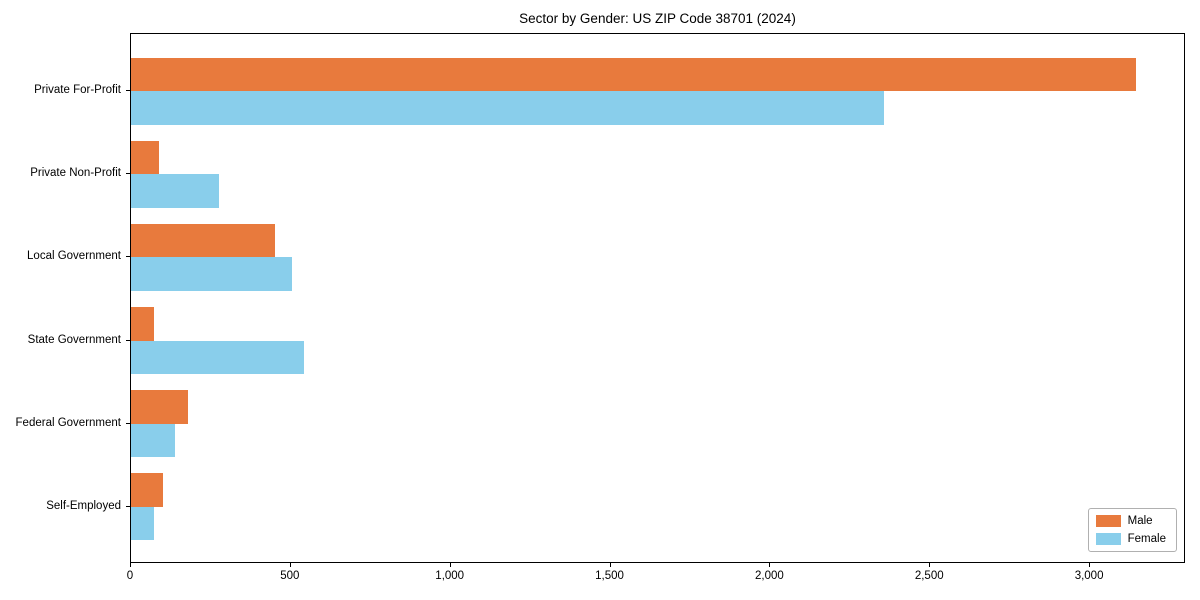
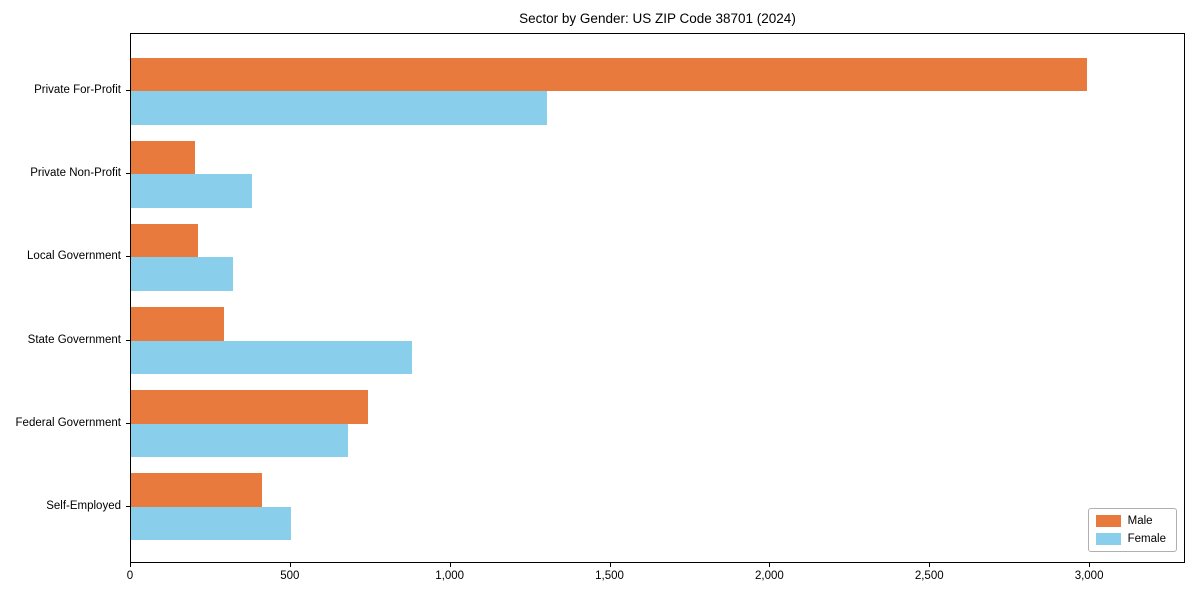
Male/Private For-Profit: 3140 -> 2990
Female/Private For-Profit: 2360 -> 1300
Male/Private Non-Profit: 90 -> 200
Female/Private Non-Profit: 280 -> 380
Male/Local Government: 450 -> 210
Female/Local Government: 500 -> 320
Male/State Government: 70 -> 290
Female/State Government: 540 -> 880
Male/Federal Government: 180 -> 740
Female/Federal Government: 140 -> 680
Male/Self-Employed: 100 -> 410
Female/Self-Employed: 70 -> 500
